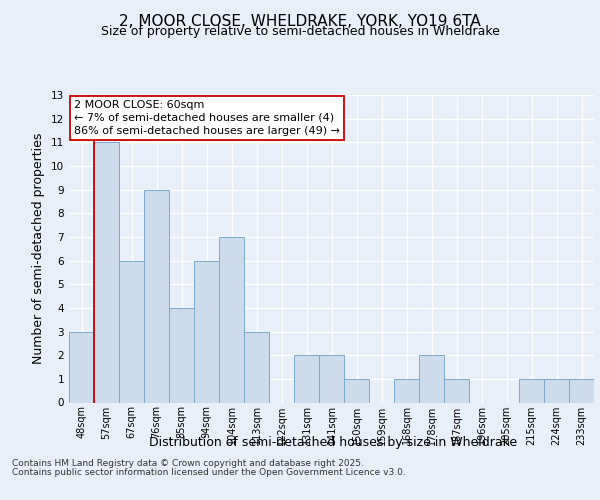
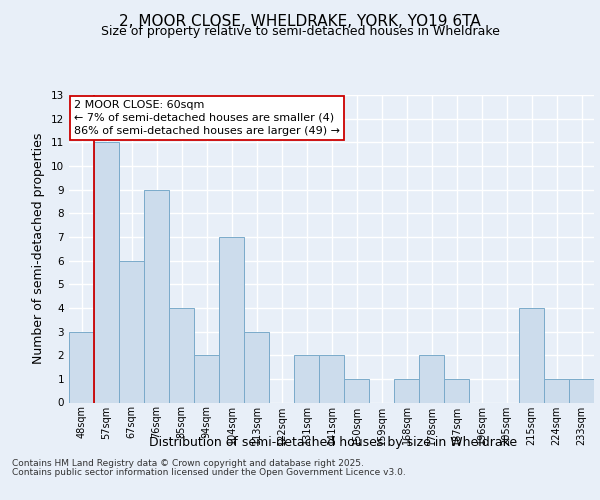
94sqm: 6 -> 2
215sqm: 1 -> 4
